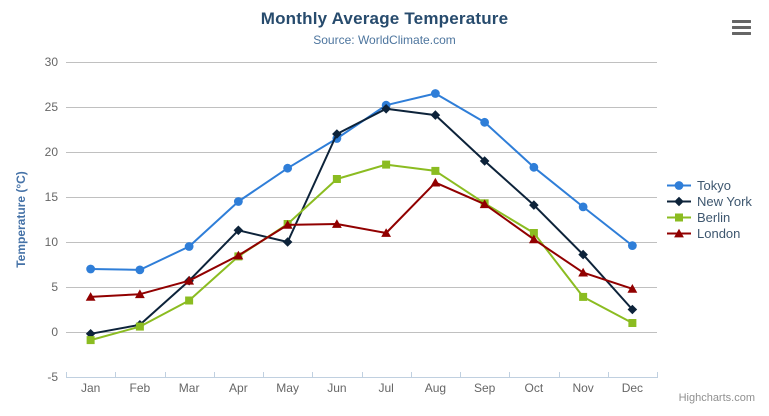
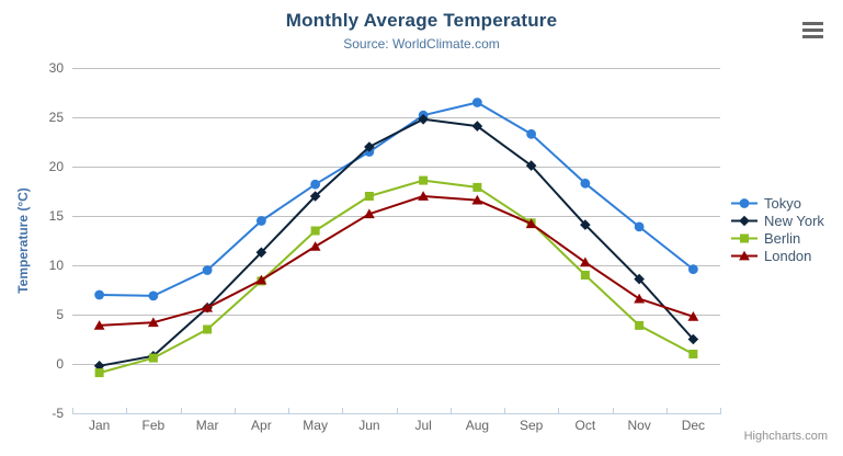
New York/May: 10 -> 17
Berlin/May: 12 -> 14
London/Jun: 12 -> 15
London/Jul: 11 -> 17
New York/Sep: 19 -> 20
Berlin/Oct: 11 -> 9
